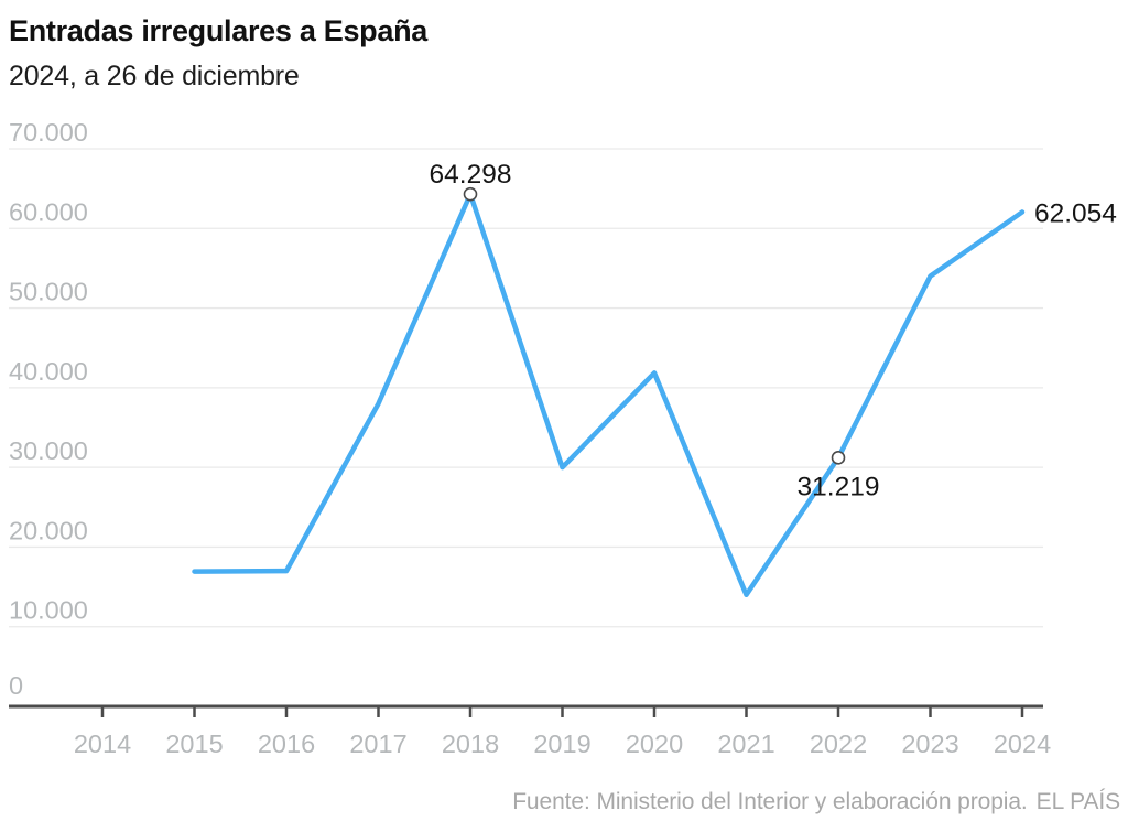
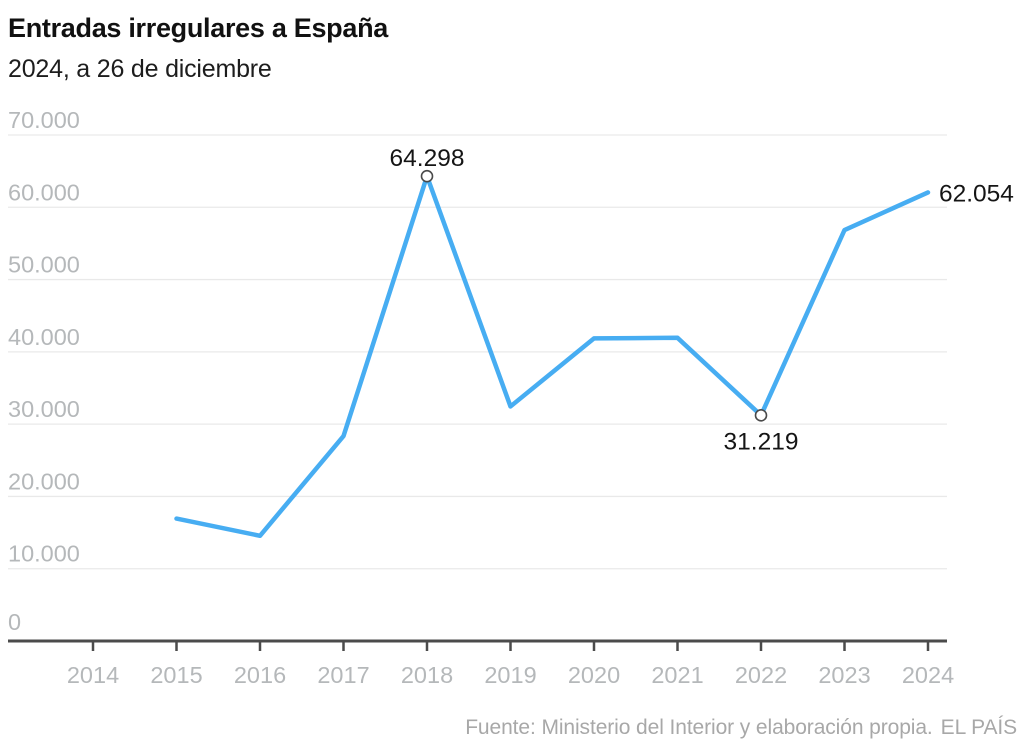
2016: 17000 -> 15000
2017: 38000 -> 28000
2019: 30000 -> 32000
2021: 14000 -> 42000
2023: 54000 -> 57000
